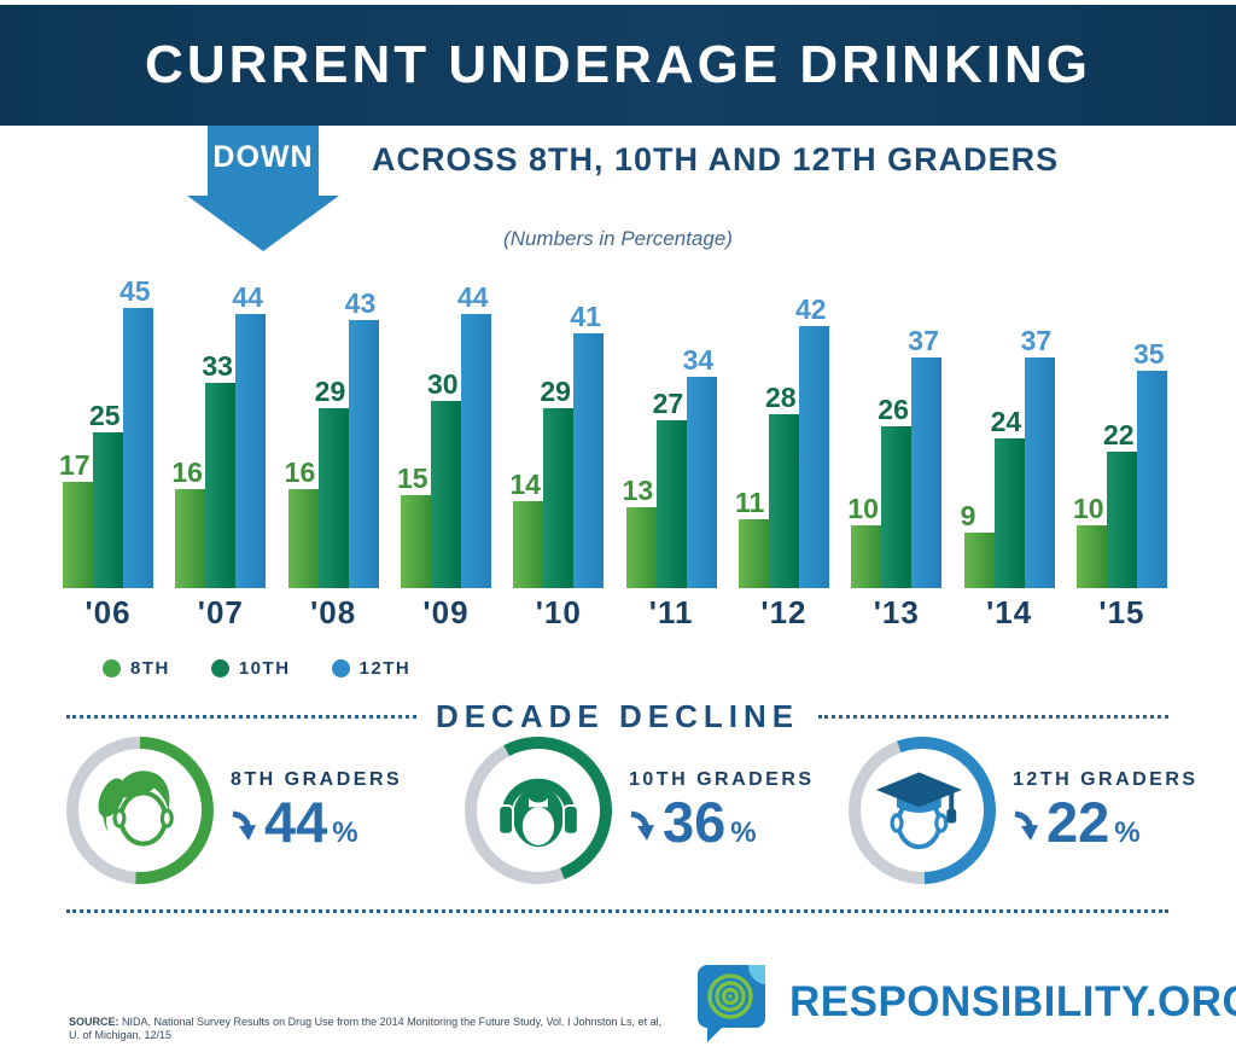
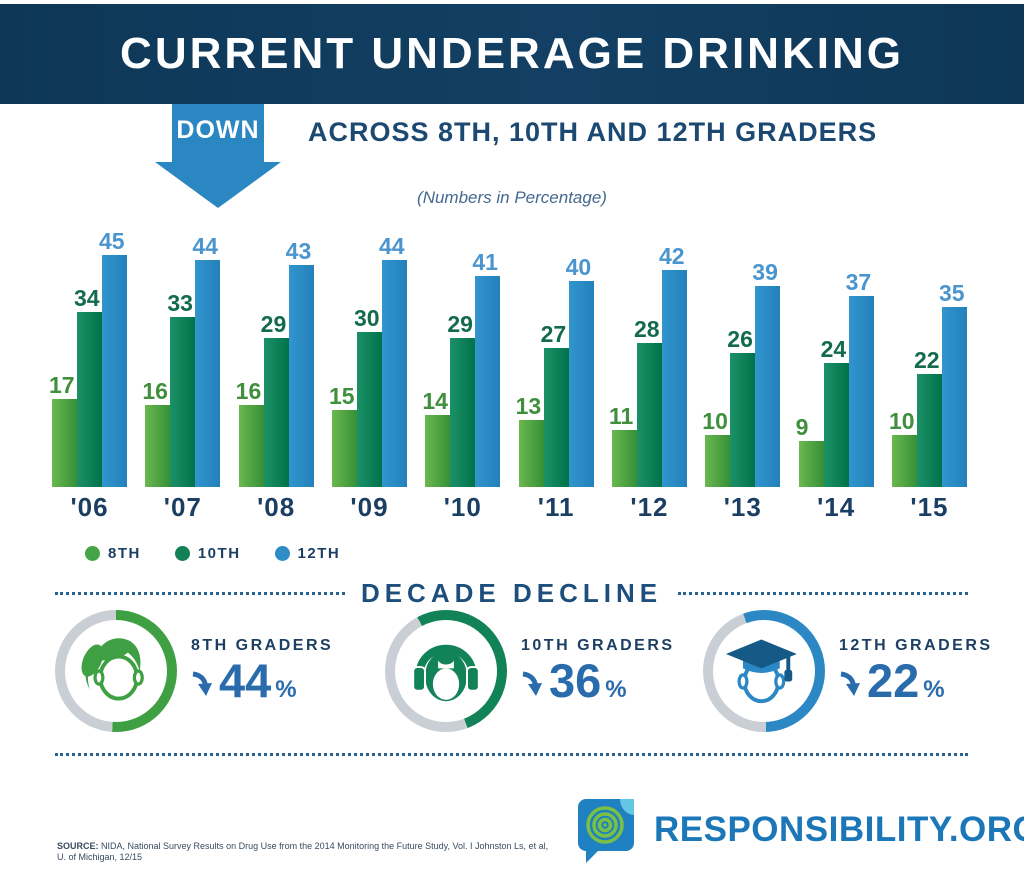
10TH/'06: 25 -> 34
12TH/'11: 34 -> 40
12TH/'13: 37 -> 39
